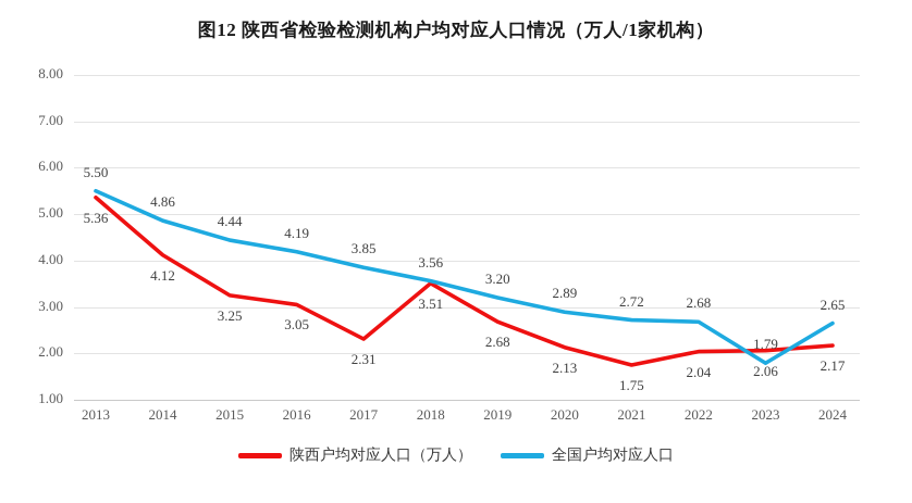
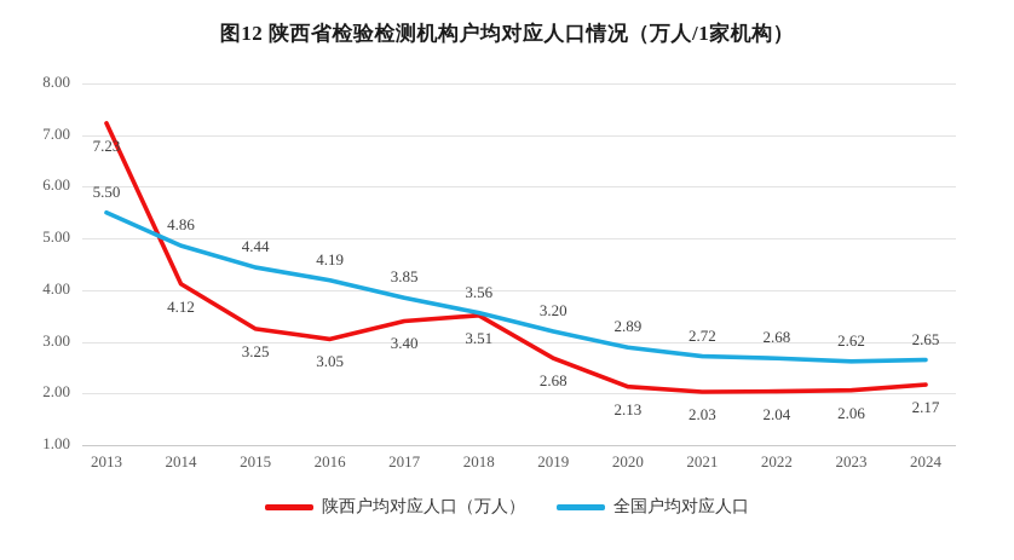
陕西户均对应人口（万人）/2013: 5.36 -> 7.23
陕西户均对应人口（万人）/2017: 2.31 -> 3.40
陕西户均对应人口（万人）/2021: 1.75 -> 2.03
全国户均对应人口/2023: 1.79 -> 2.62
